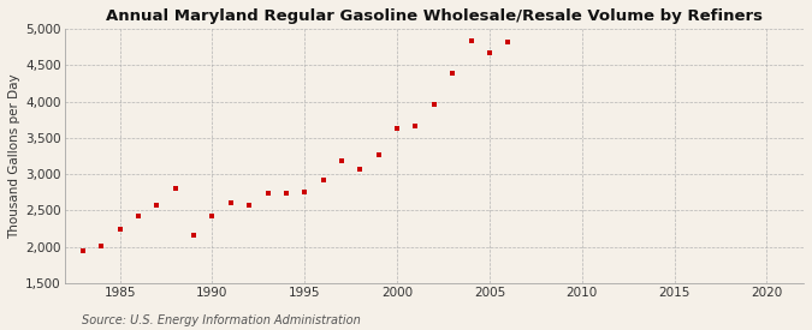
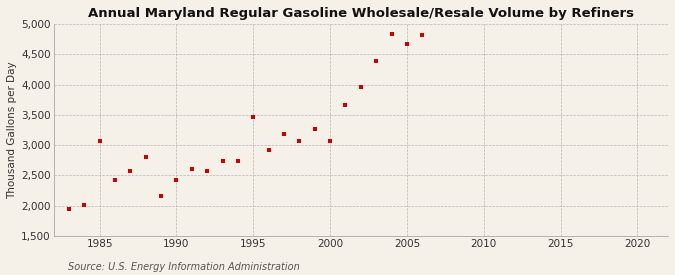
1985: 2,240 -> 3,060
1995: 2,760 -> 3,460
2000: 3,630 -> 3,060
